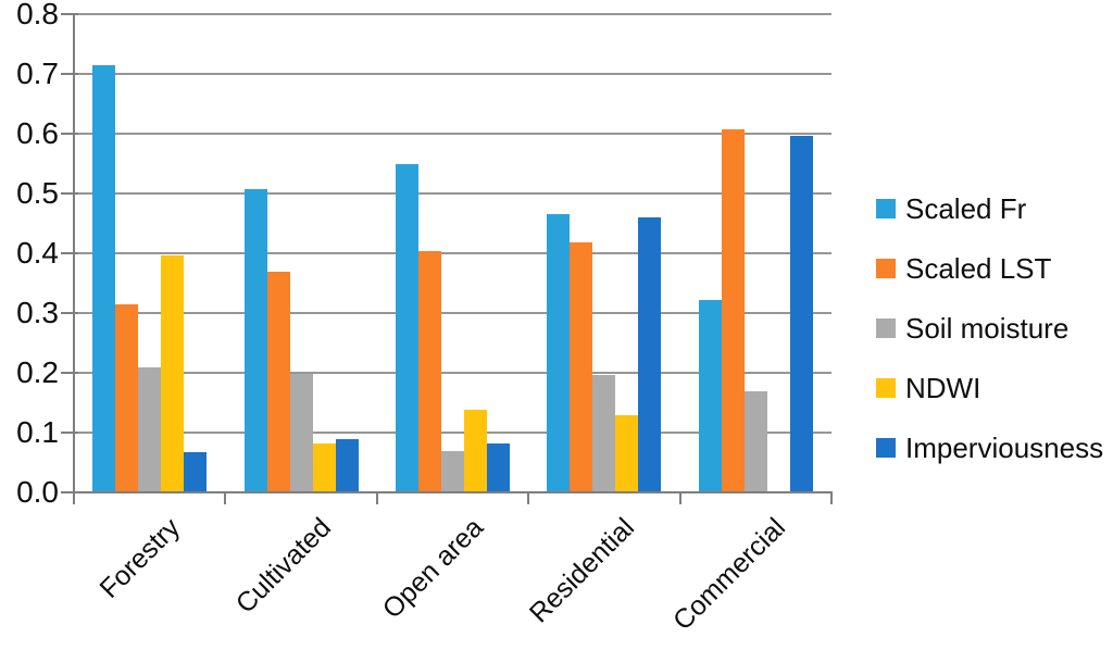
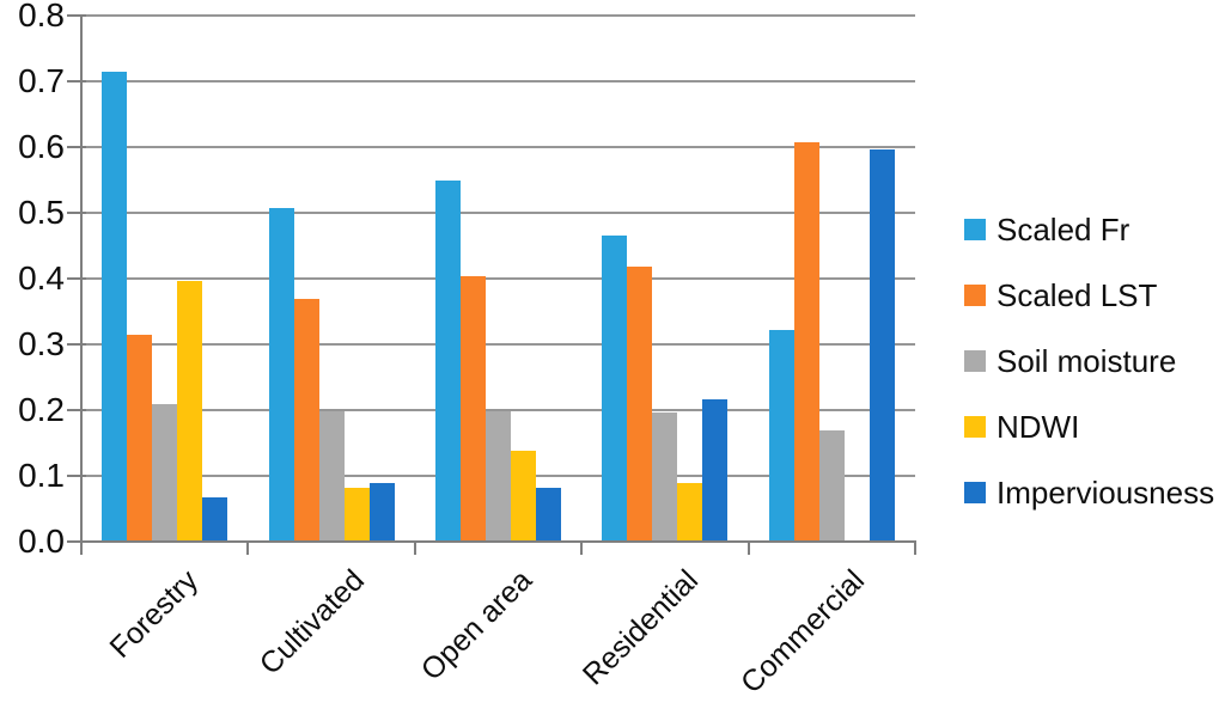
Soil moisture/Open area: 0.07 -> 0.20
NDWI/Residential: 0.13 -> 0.09
Imperviousness/Residential: 0.46 -> 0.22
